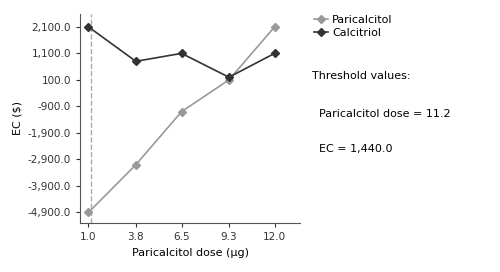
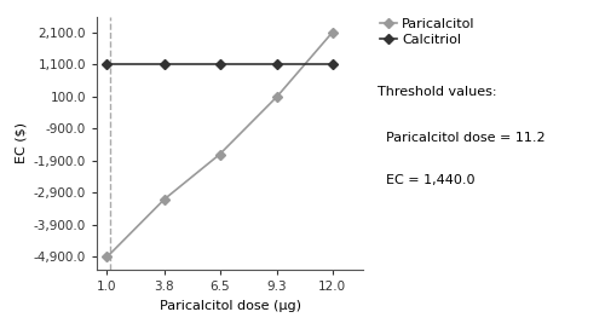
Calcitriol/1.0: 2,100 -> 1,100
Calcitriol/3.8: 800 -> 1,100
Paricalcitol/6.5: -1,100 -> -1,700
Calcitriol/9.3: 200 -> 1,100
